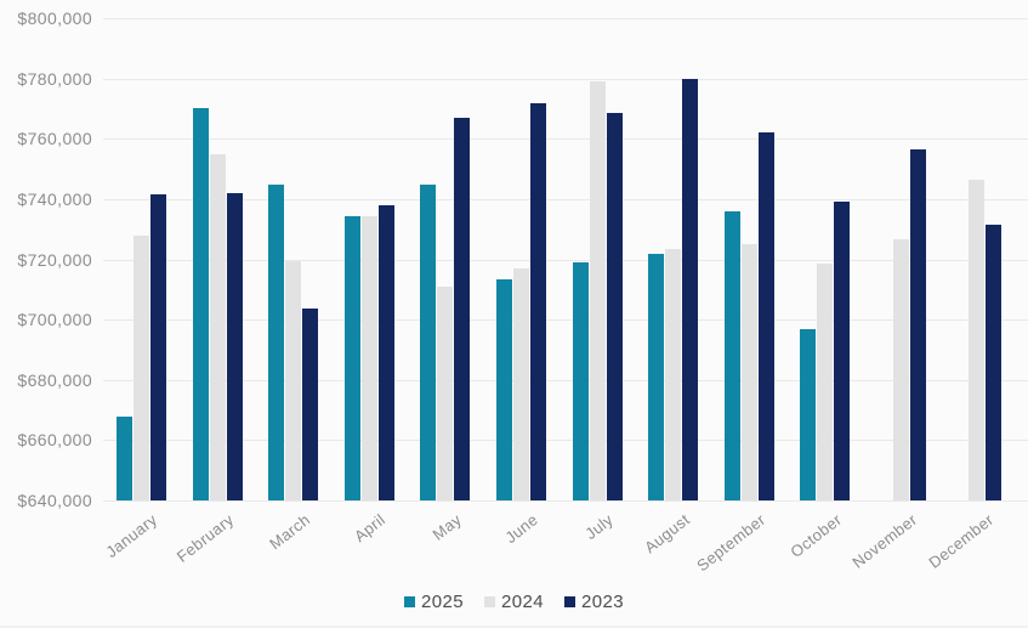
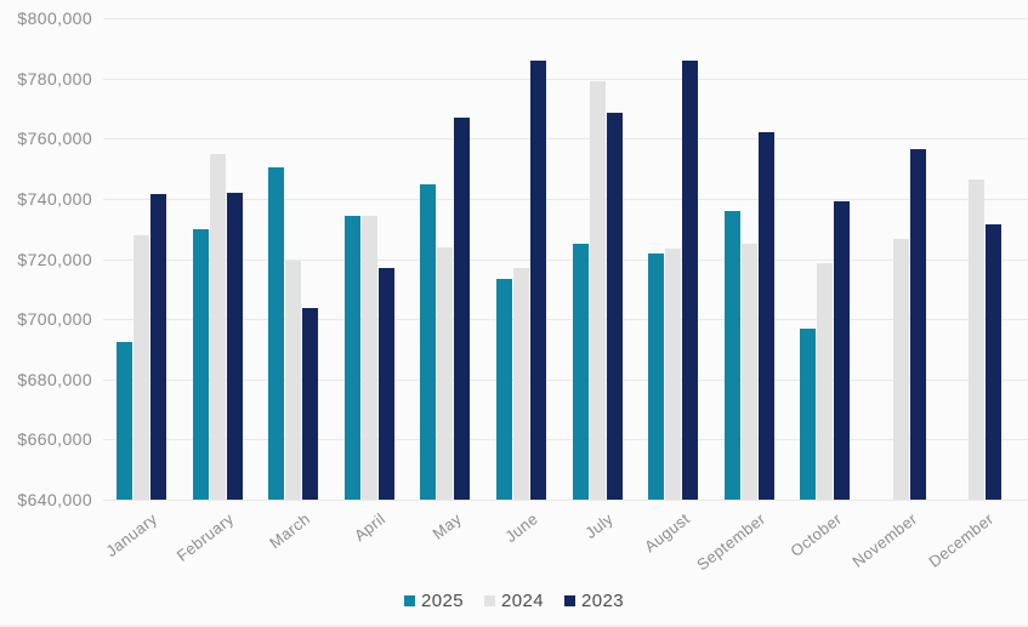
2025/January: $668000 -> $692000
2025/February: $770000 -> $730000
2025/March: $745000 -> $750000
2023/April: $738000 -> $717000
2024/May: $711000 -> $724000
2023/June: $772000 -> $786000
2025/July: $719000 -> $725000
2023/August: $780000 -> $786000
